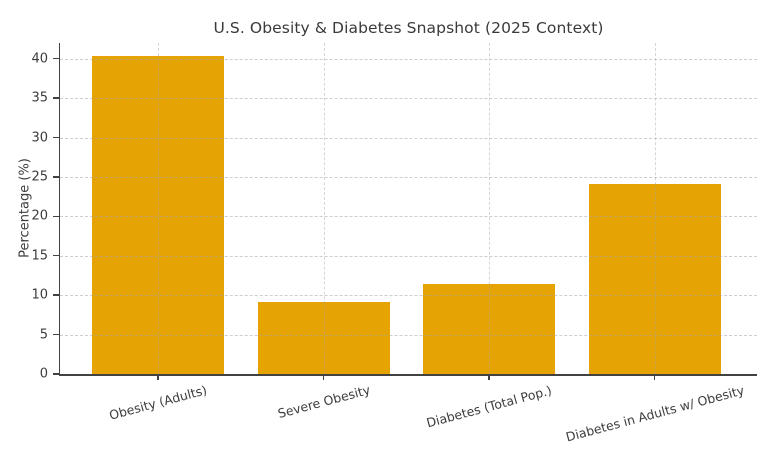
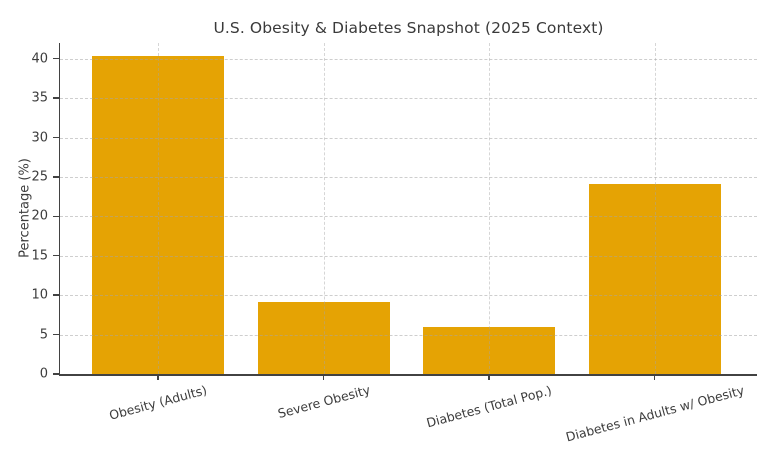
Diabetes (Total Pop.): 11 -> 6
